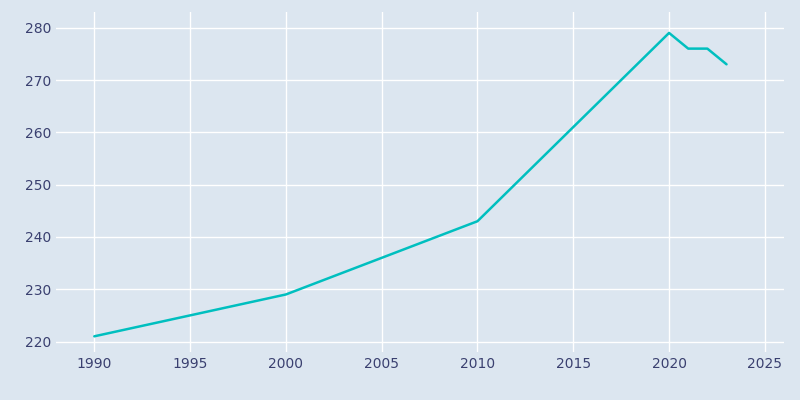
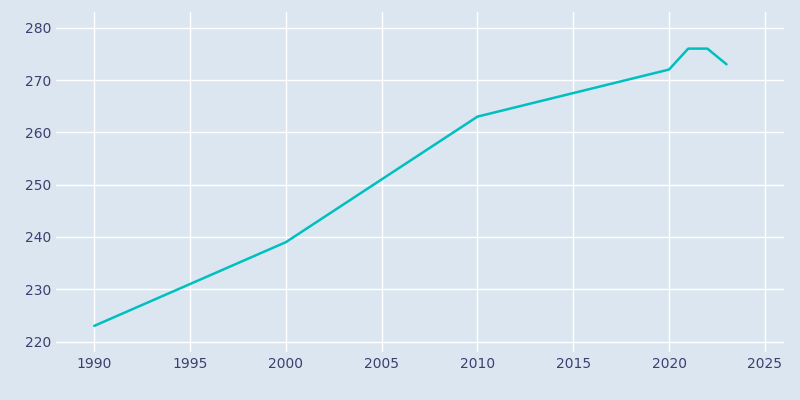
1990: 221 -> 223
1995: 225 -> 231
2000: 229 -> 239
2010: 243 -> 263
2020: 279 -> 272
